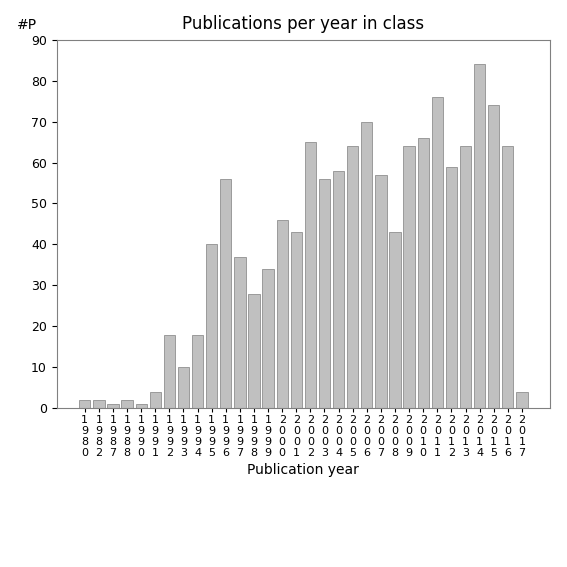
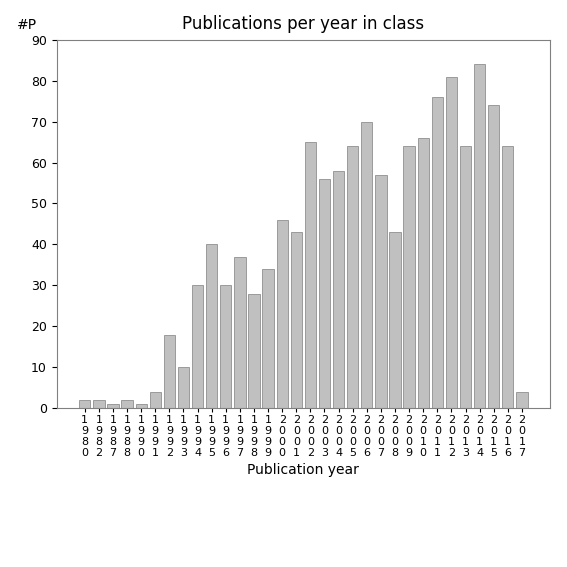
1 9 9 4: 18 -> 30
1 9 9 6: 56 -> 30
2 0 1 2: 59 -> 81
